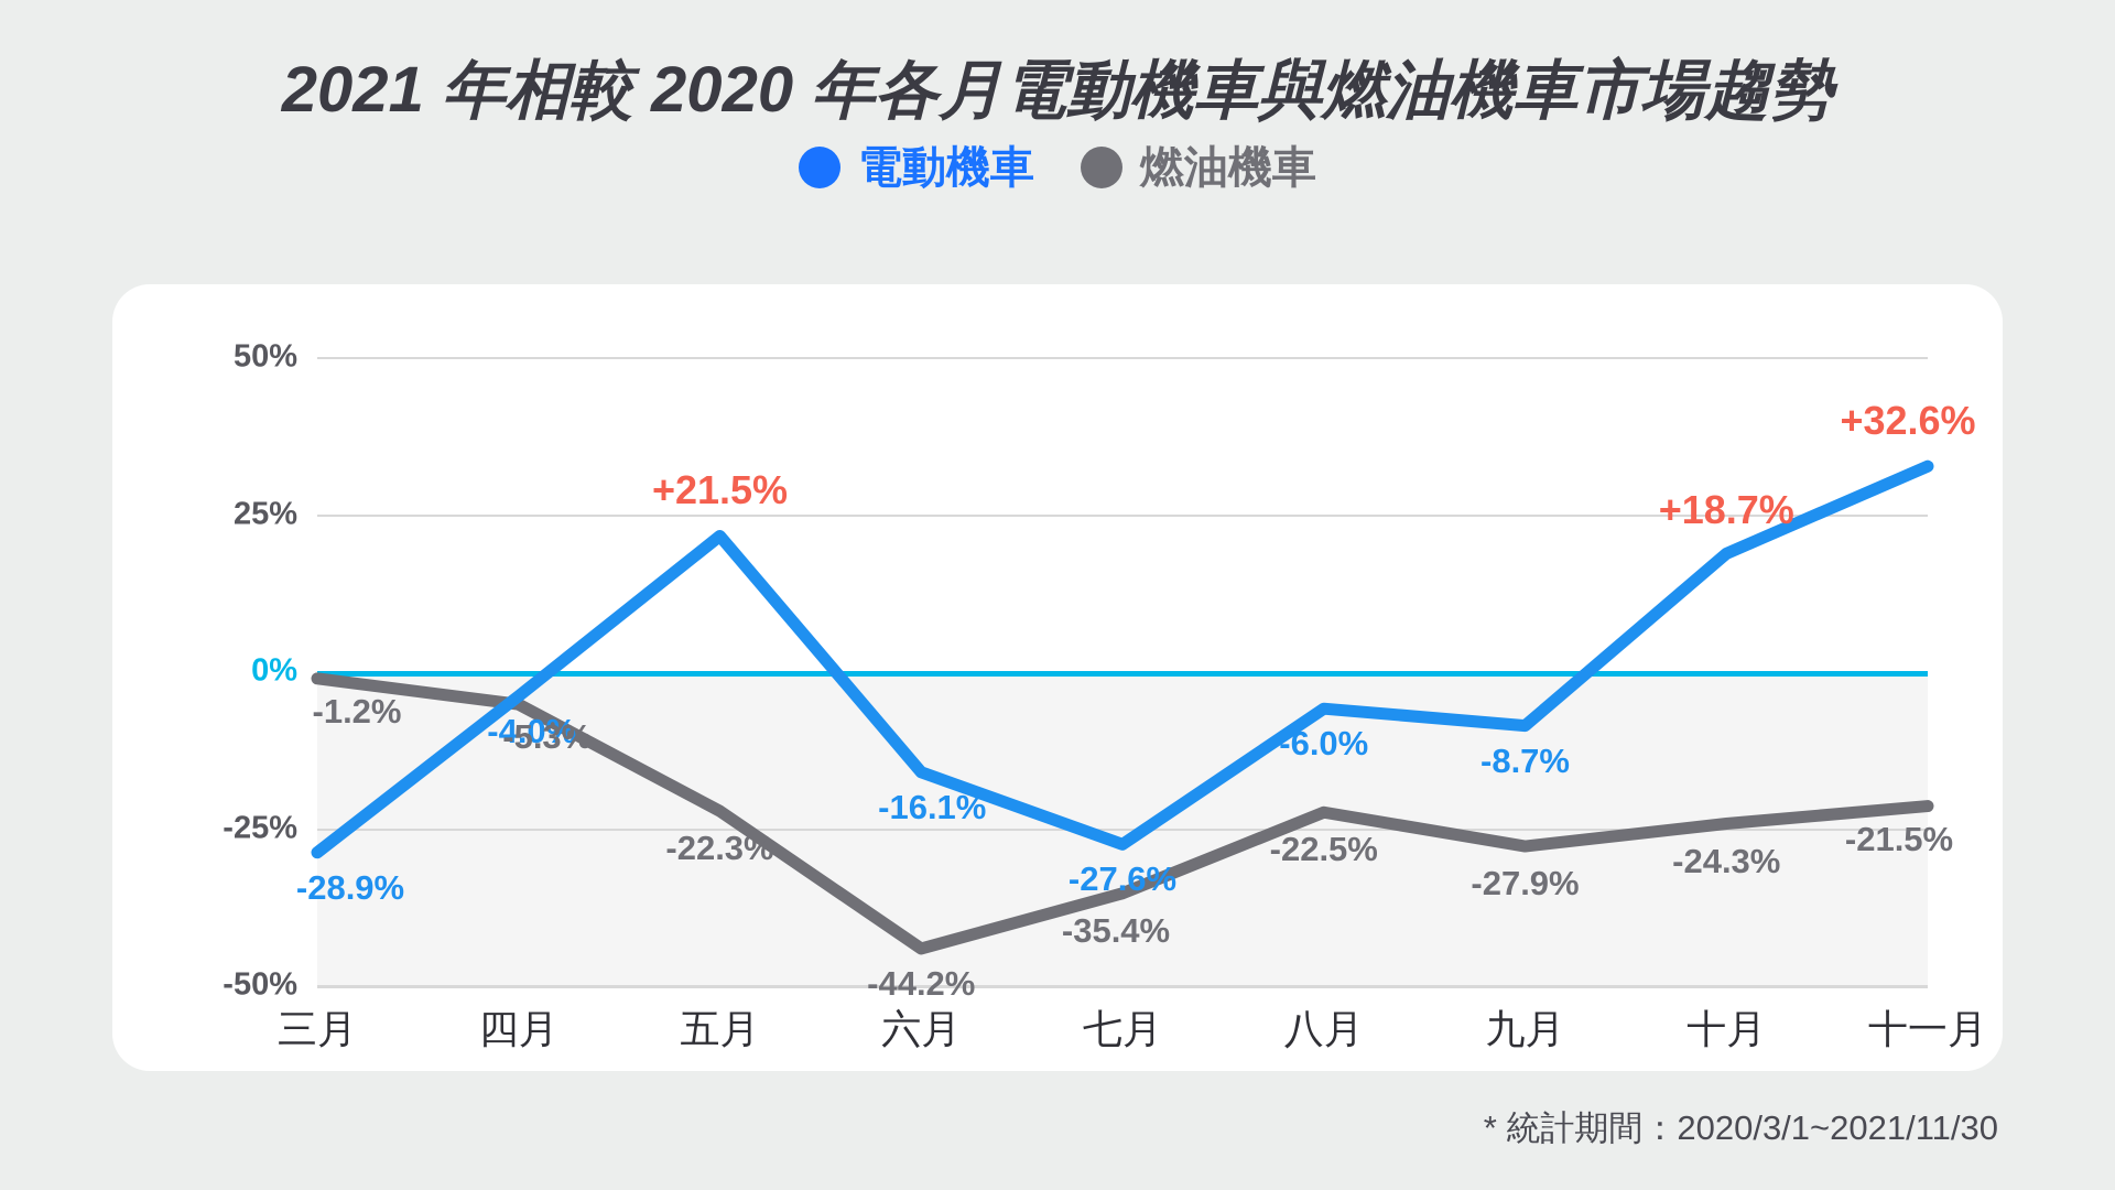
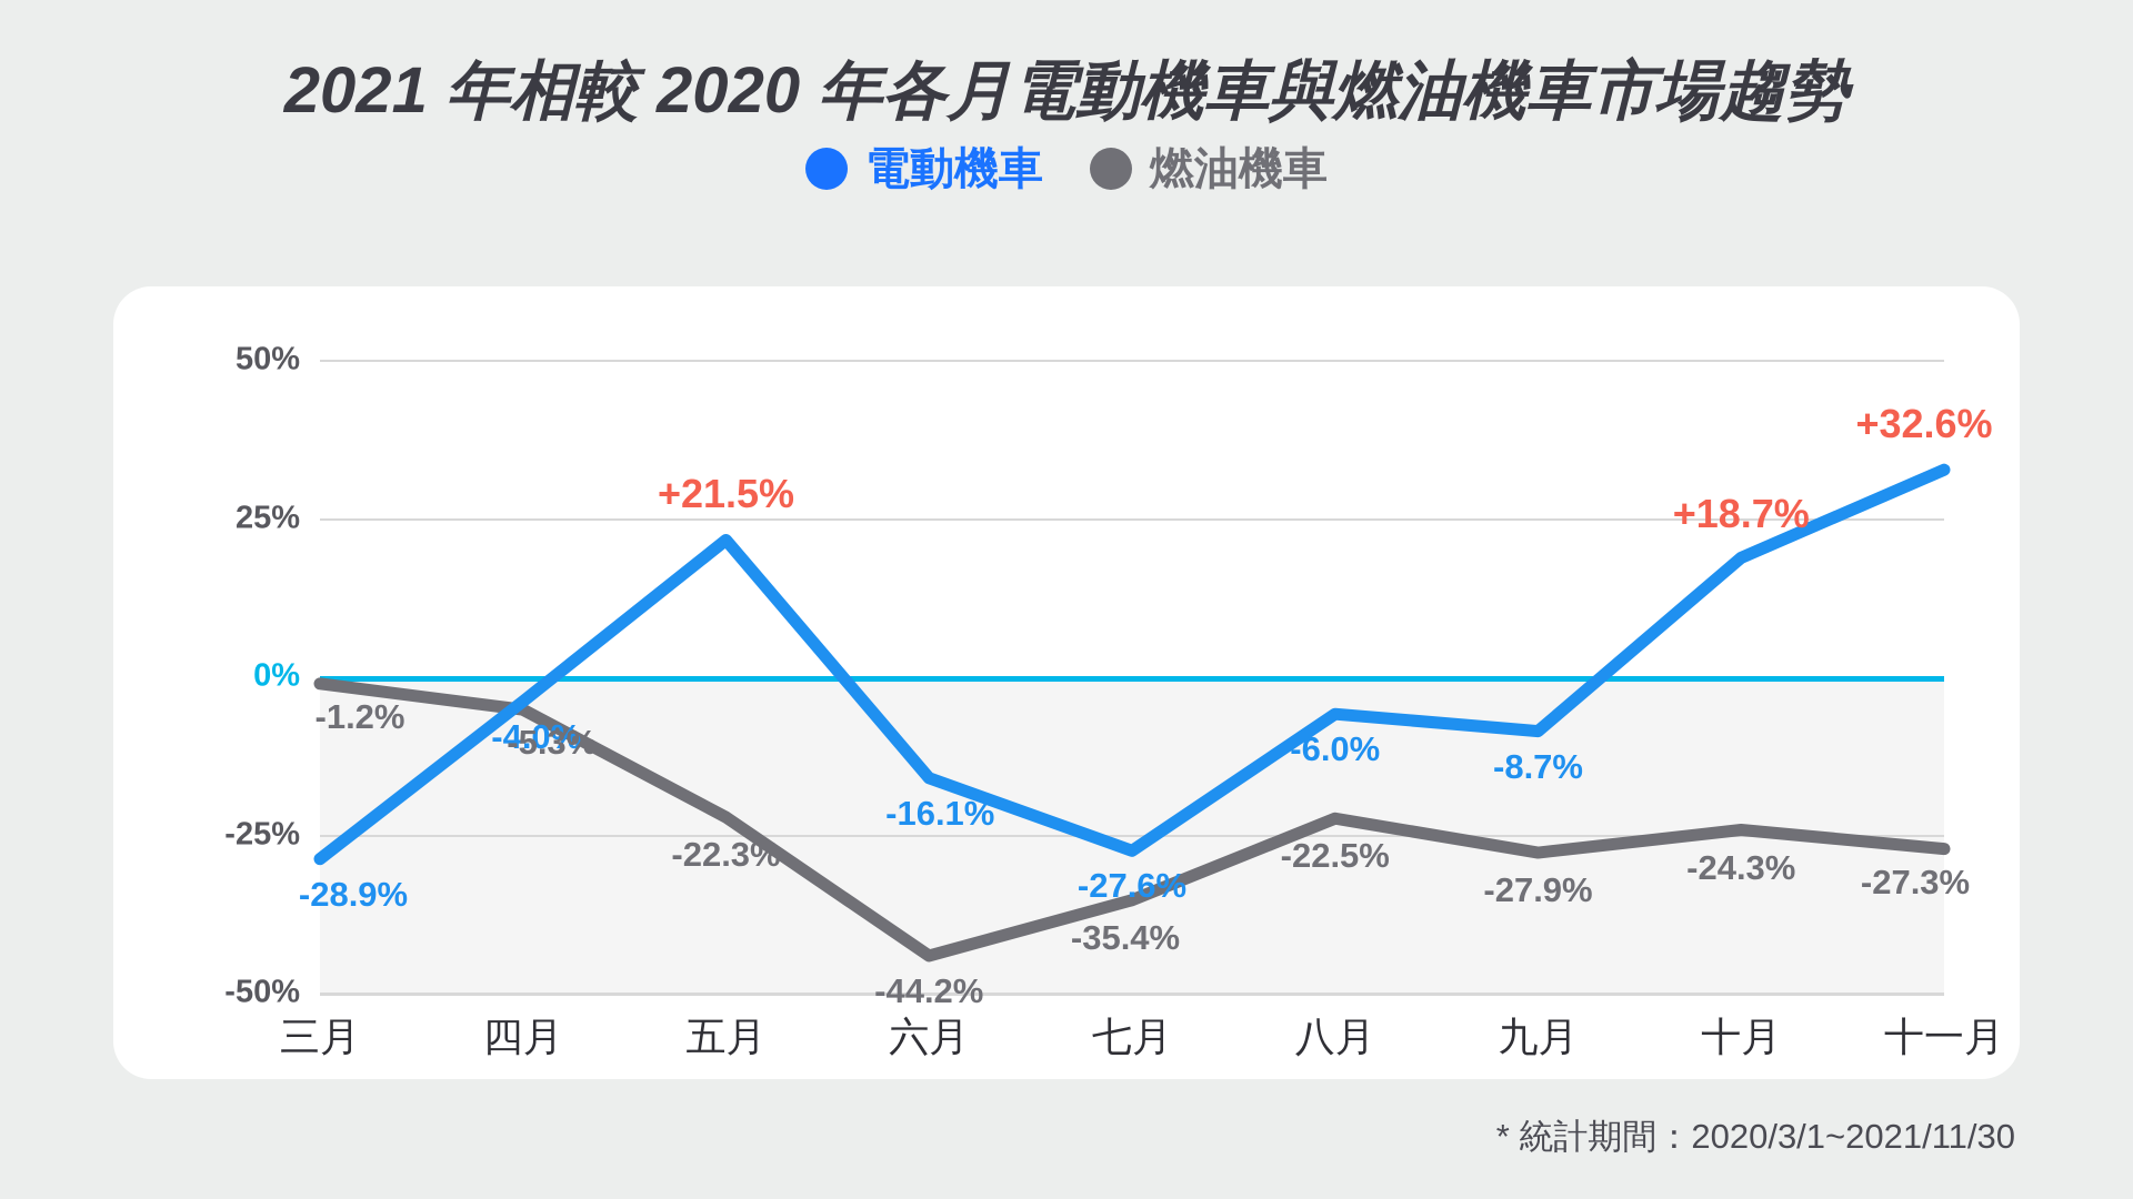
燃油機車/十一月: -21.5% -> -27.3%
